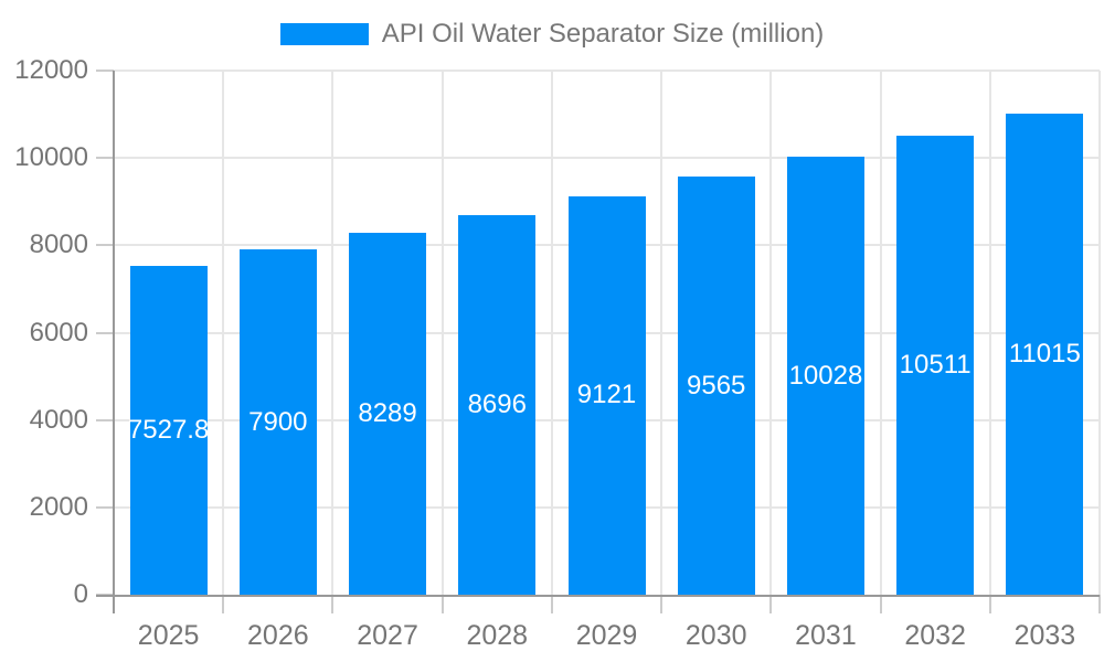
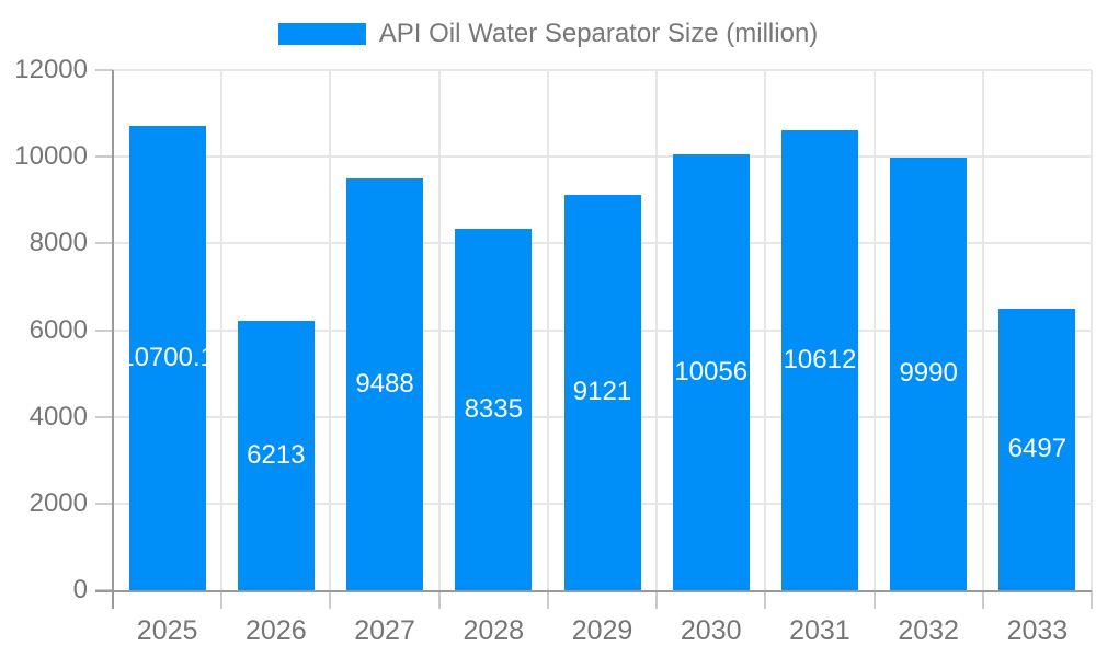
2025: 7527.8 -> 10700.1
2026: 7900 -> 6213
2027: 8289 -> 9488
2028: 8696 -> 8335
2030: 9565 -> 10056
2031: 10028 -> 10612
2032: 10511 -> 9990
2033: 11015 -> 6497
